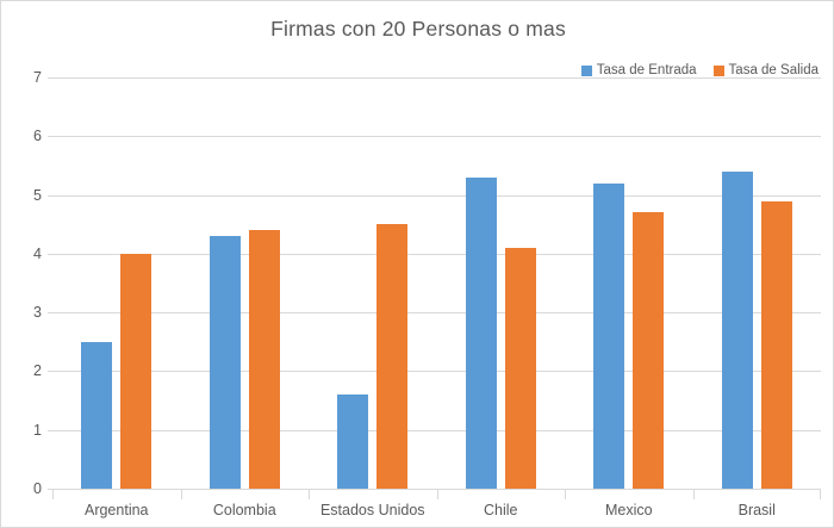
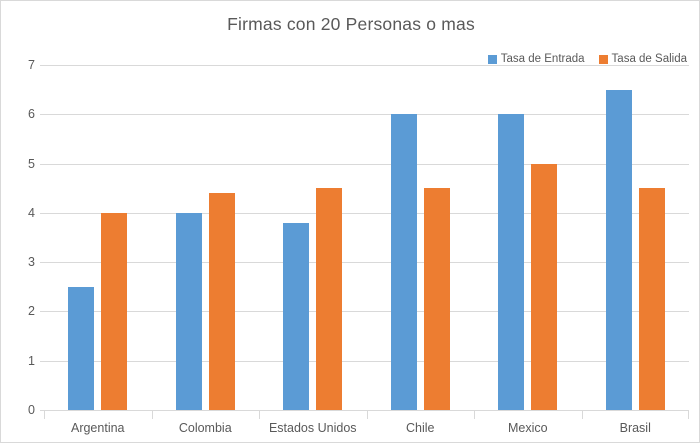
Tasa de Entrada/Colombia: 4.3 -> 4.0
Tasa de Entrada/Estados Unidos: 1.6 -> 3.8
Tasa de Entrada/Chile: 5.3 -> 6.0
Tasa de Salida/Chile: 4.1 -> 4.5
Tasa de Entrada/Mexico: 5.2 -> 6.0
Tasa de Salida/Mexico: 4.7 -> 5.0
Tasa de Entrada/Brasil: 5.4 -> 6.5
Tasa de Salida/Brasil: 4.9 -> 4.5
